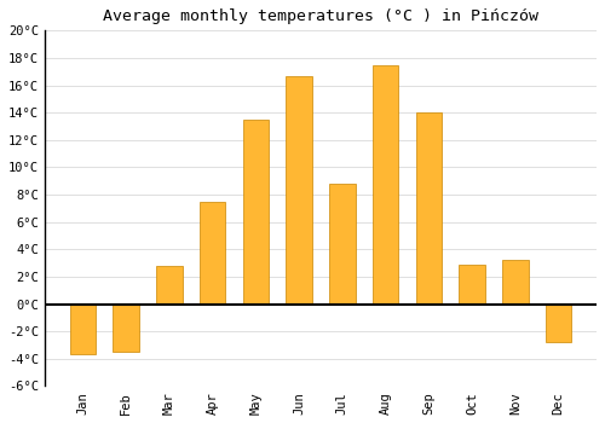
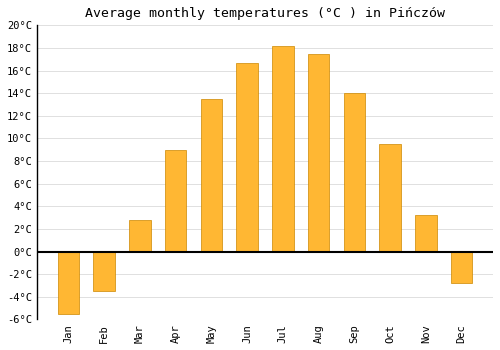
Jan: -3.7°C -> -5.5°C
Apr: 7.5°C -> 9.0°C
Jul: 8.8°C -> 18.2°C
Oct: 2.9°C -> 9.5°C
